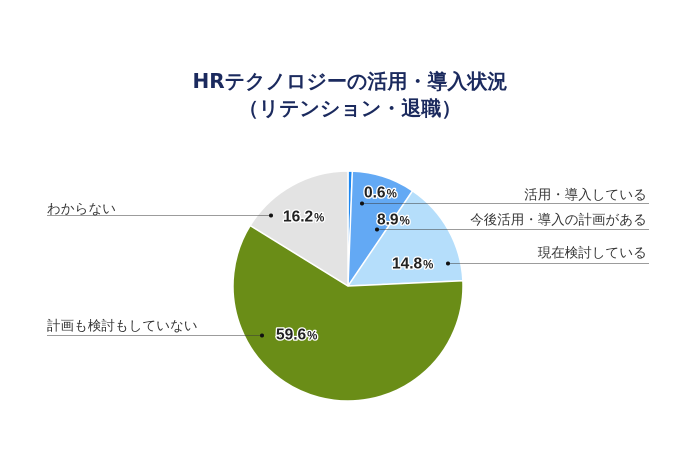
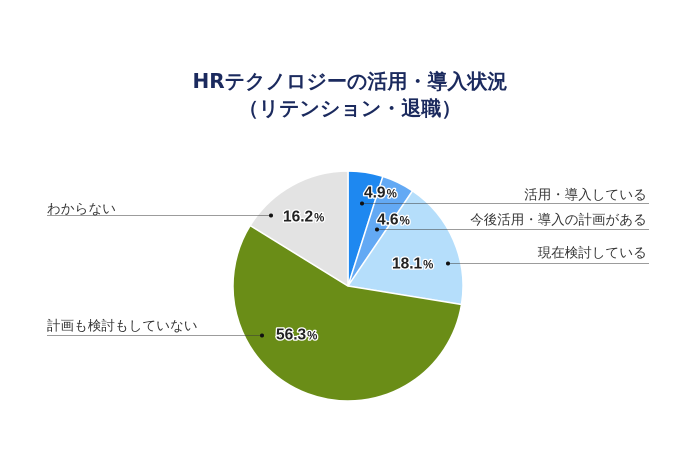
活用・導入している: 0.6 -> 4.9
今後活用・導入の計画がある: 8.9 -> 4.6
現在検討している: 14.8 -> 18.1
計画も検討もしていない: 59.6 -> 56.3
